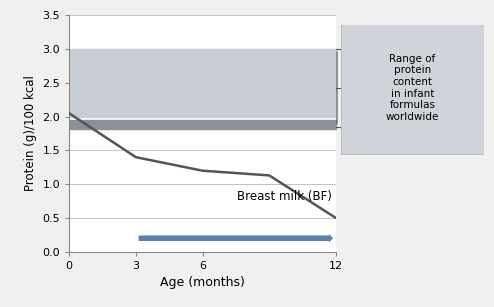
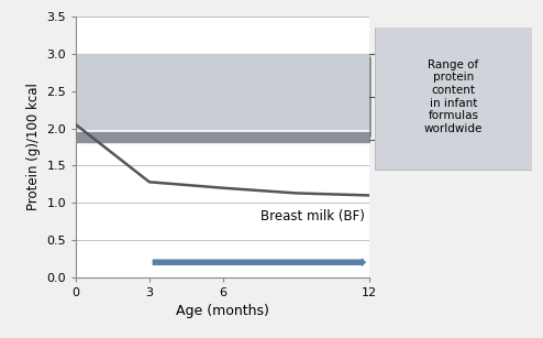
3: 1.40 -> 1.28
12: 0.50 -> 1.10
